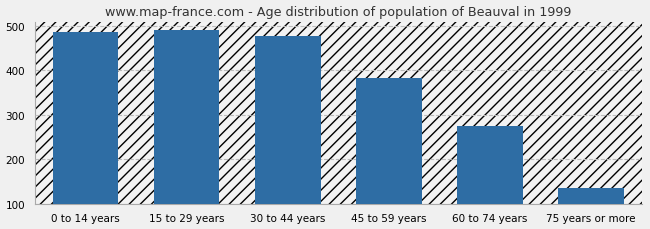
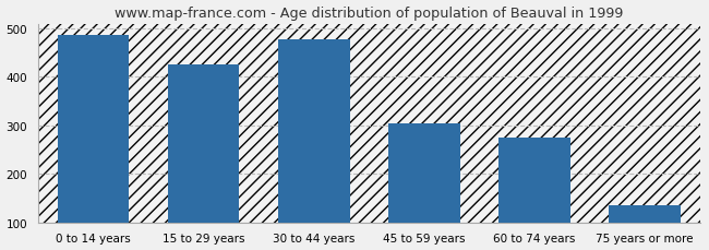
15 to 29 years: 492 -> 425
45 to 59 years: 383 -> 305
